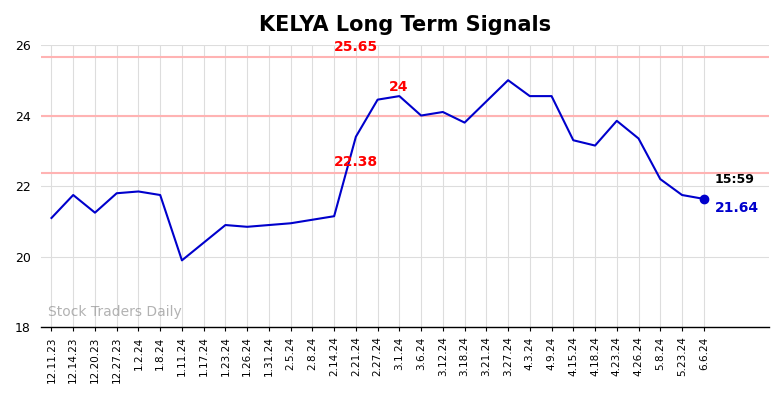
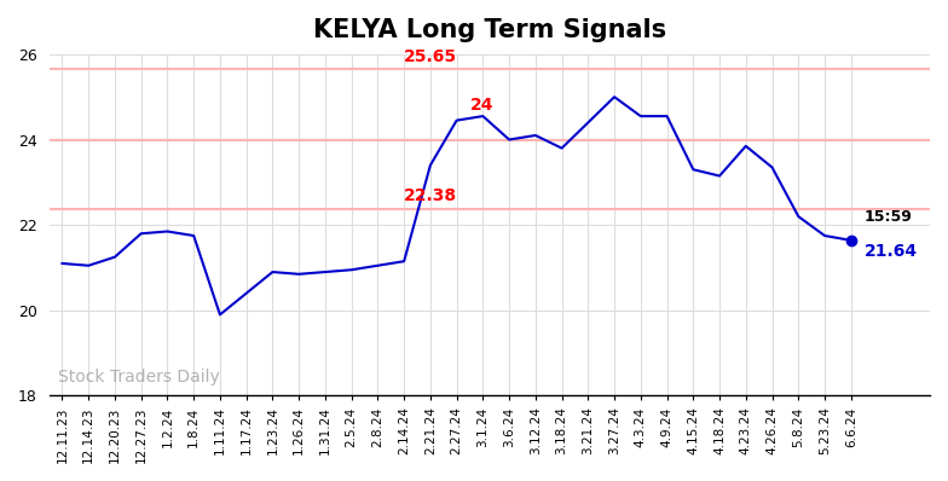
12.14.23: 21.75 -> 21.05
